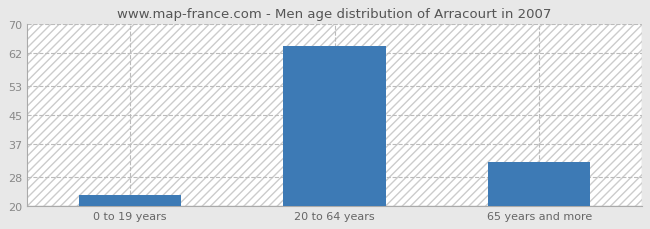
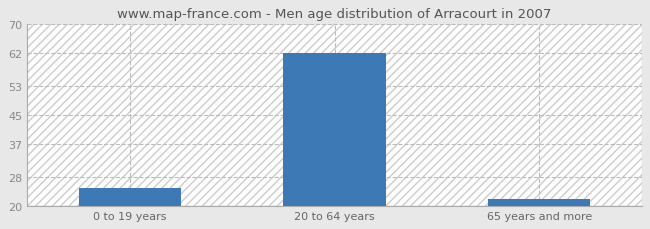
0 to 19 years: 23 -> 25
20 to 64 years: 64 -> 62
65 years and more: 32 -> 22
